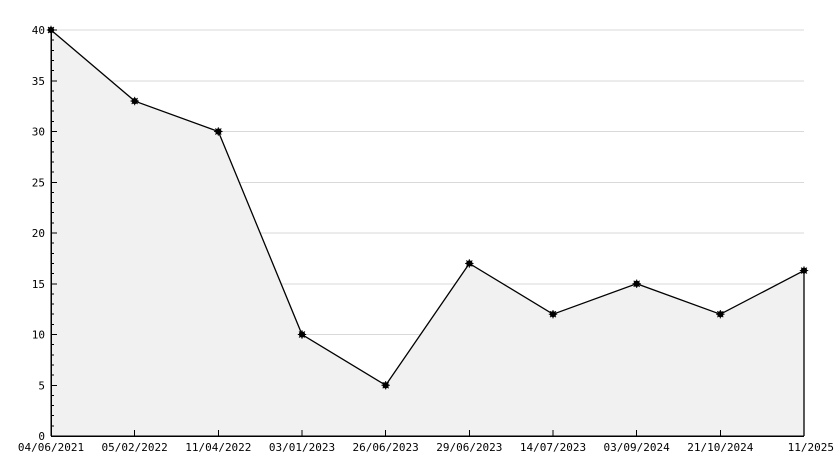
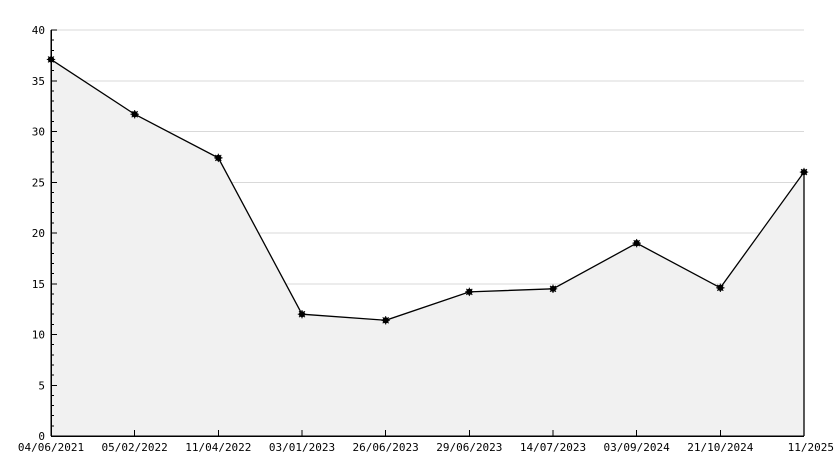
04/06/2021: 40.0 -> 37.1
05/02/2022: 33.0 -> 31.7
11/04/2022: 30.0 -> 27.4
03/01/2023: 10.0 -> 12.0
26/06/2023: 5.0 -> 11.4
29/06/2023: 17.0 -> 14.2
14/07/2023: 12.0 -> 14.5
03/09/2024: 15.0 -> 19.0
21/10/2024: 12.0 -> 14.6
11/2025: 16.3 -> 26.0
